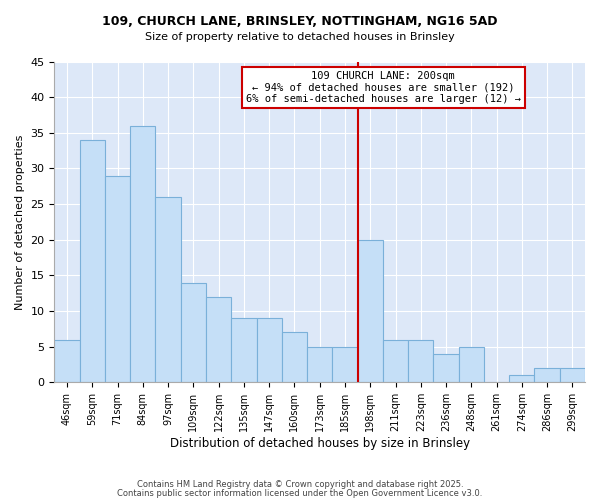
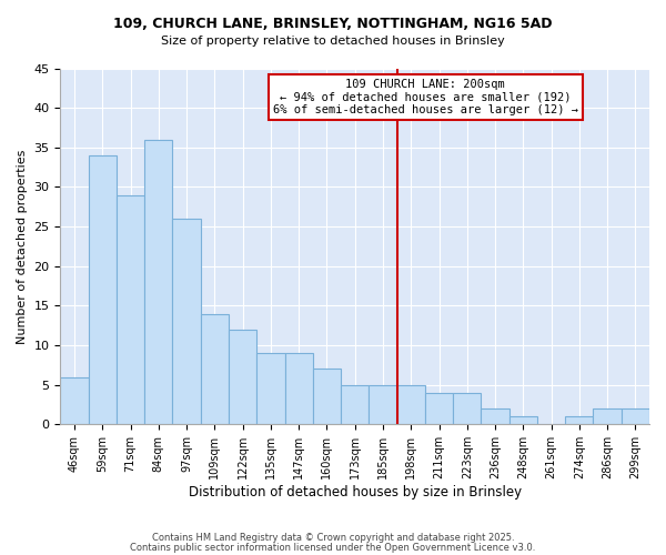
198sqm: 20 -> 5
211sqm: 6 -> 4
223sqm: 6 -> 4
236sqm: 4 -> 2
248sqm: 5 -> 1
